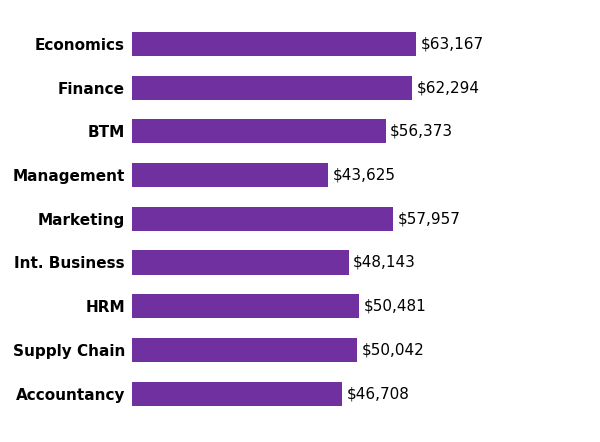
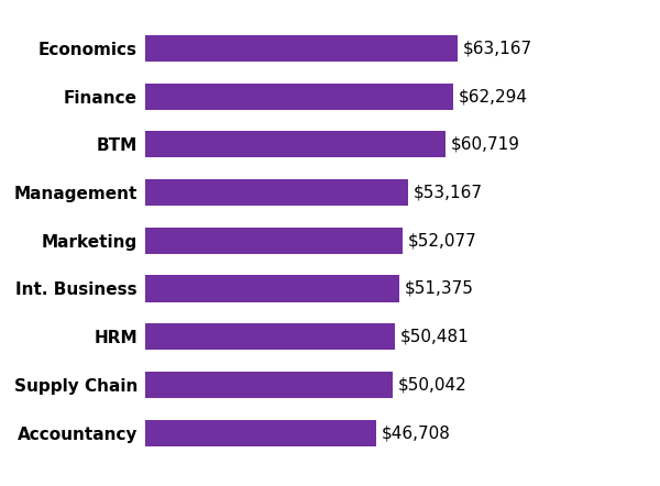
BTM: $56,373 -> $60,719
Management: $43,625 -> $53,167
Marketing: $57,957 -> $52,077
Int. Business: $48,143 -> $51,375
